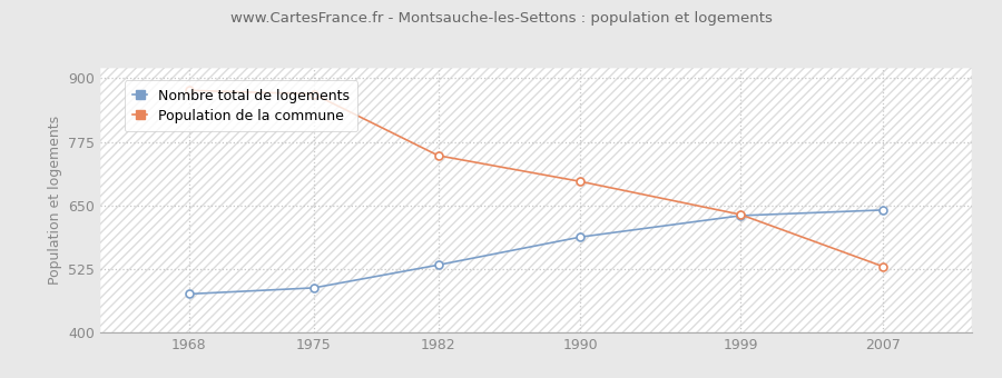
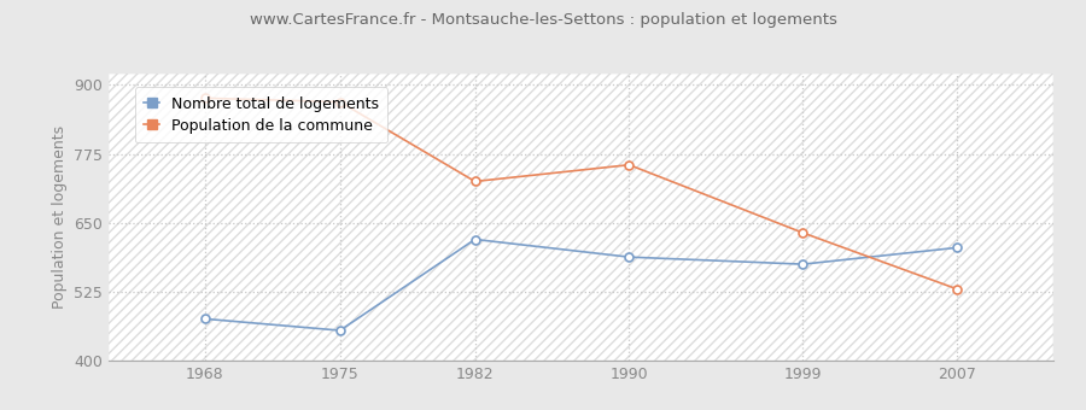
Nombre total de logements/1975: 488 -> 455
Nombre total de logements/1982: 533 -> 620
Population de la commune/1982: 748 -> 725
Population de la commune/1990: 697 -> 755
Nombre total de logements/1999: 630 -> 575
Nombre total de logements/2007: 641 -> 605
